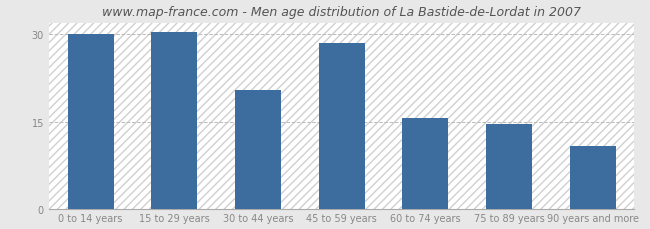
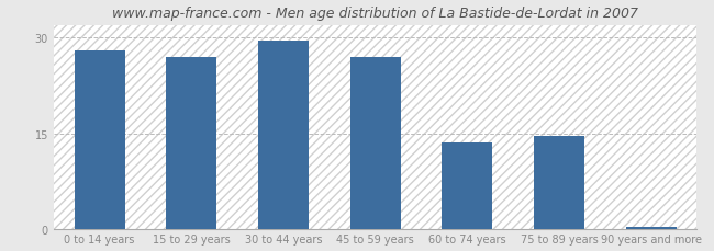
0 to 14 years: 30.0 -> 28.0
15 to 29 years: 30.4 -> 27.0
30 to 44 years: 20.4 -> 29.5
45 to 59 years: 28.6 -> 27.0
60 to 74 years: 15.6 -> 13.5
90 years and more: 10.8 -> 0.3
